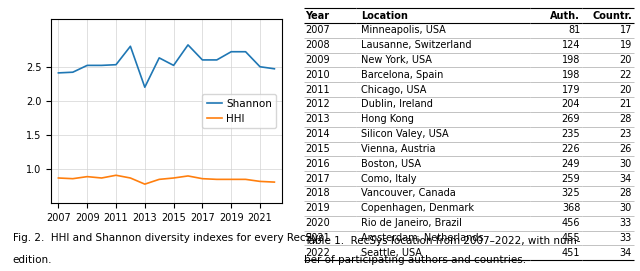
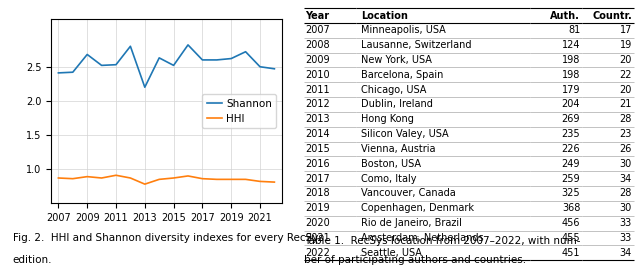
Shannon/2009: 2.52 -> 2.68
Shannon/2019: 2.72 -> 2.62
